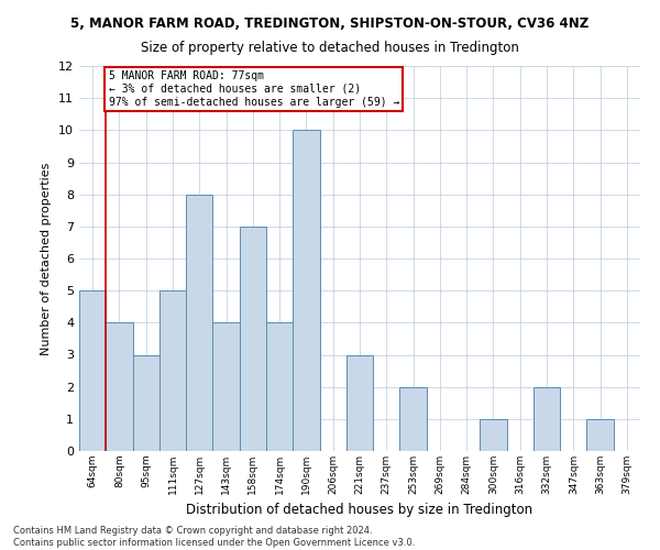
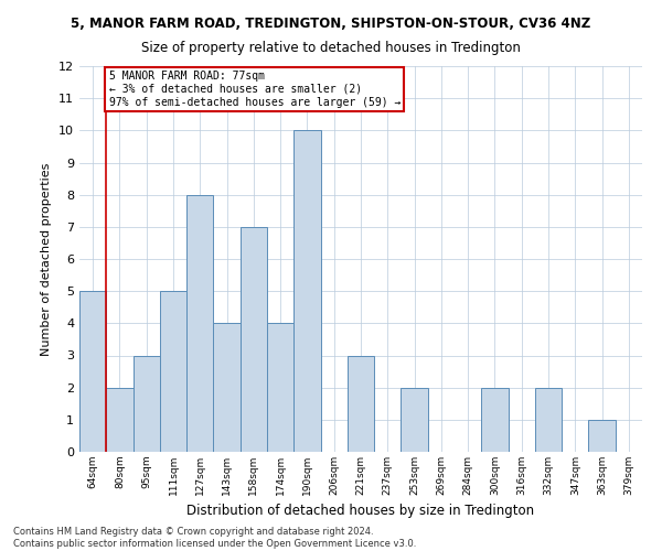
80sqm: 4 -> 2
300sqm: 1 -> 2
